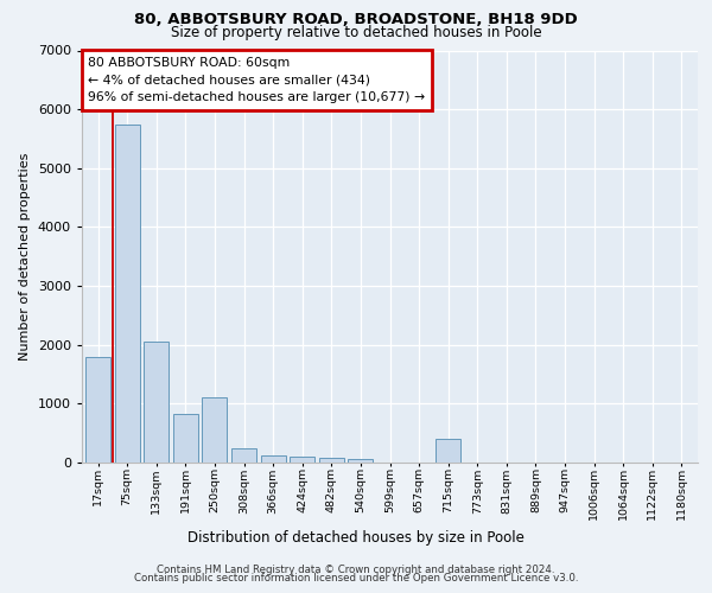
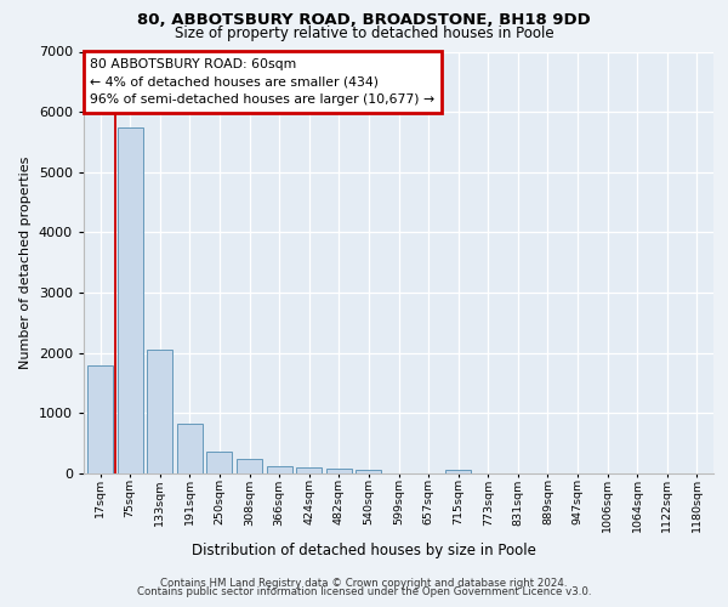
250sqm: 1100 -> 370
715sqm: 400 -> 60
